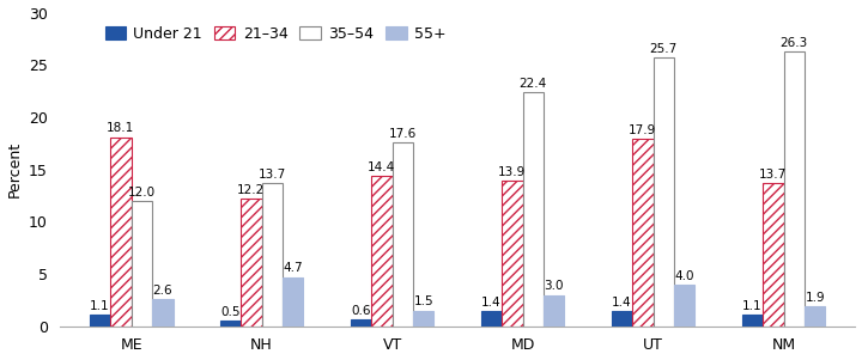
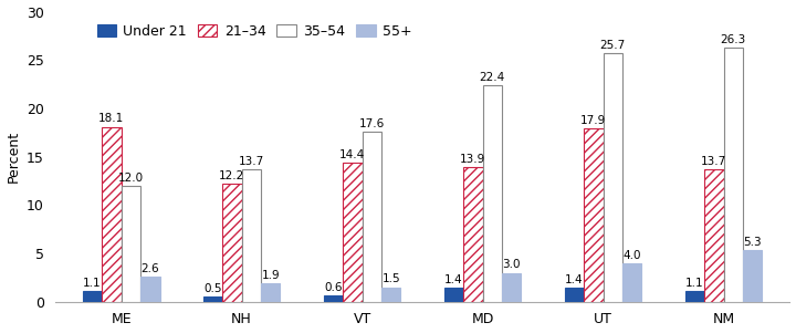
55+/NH: 4.7 -> 1.9
55+/NM: 1.9 -> 5.3
